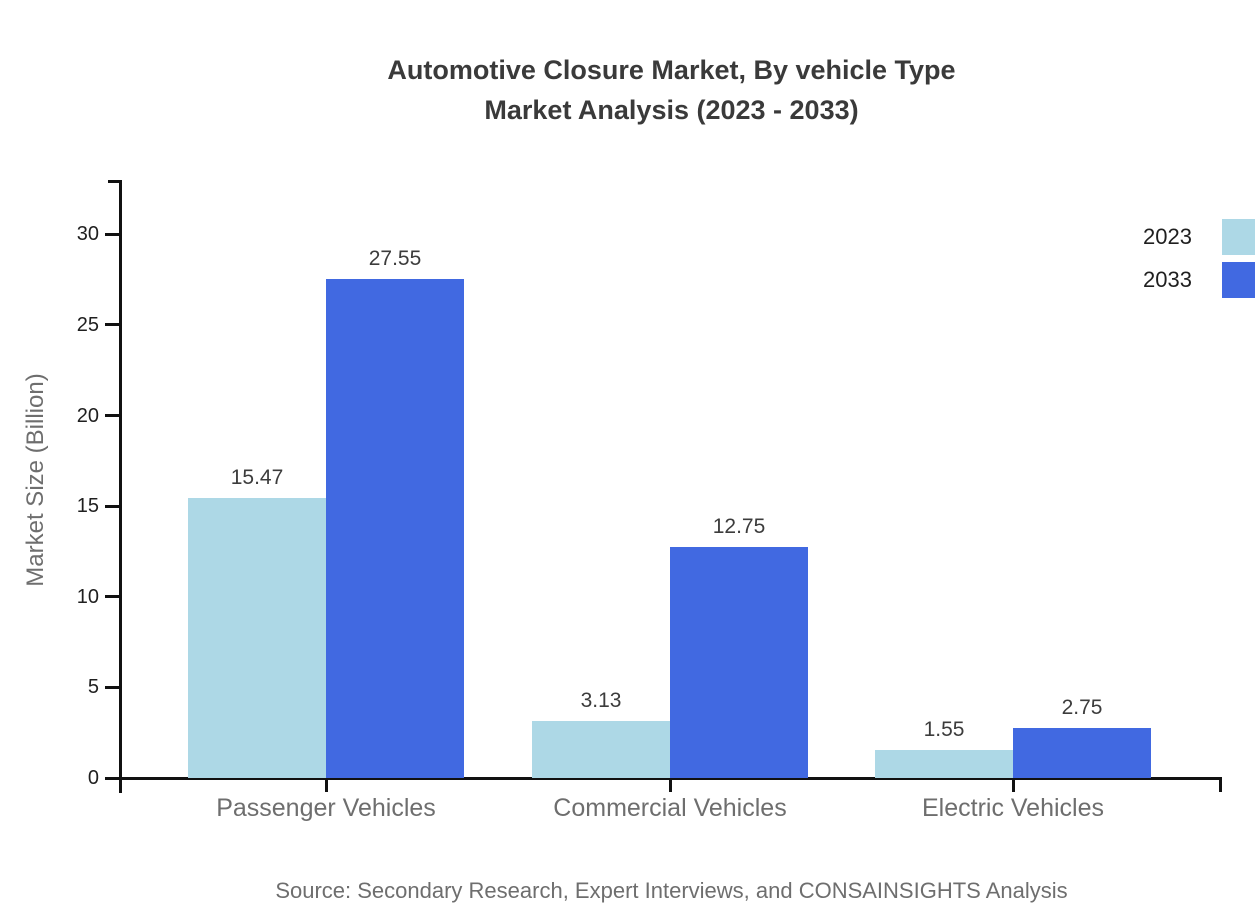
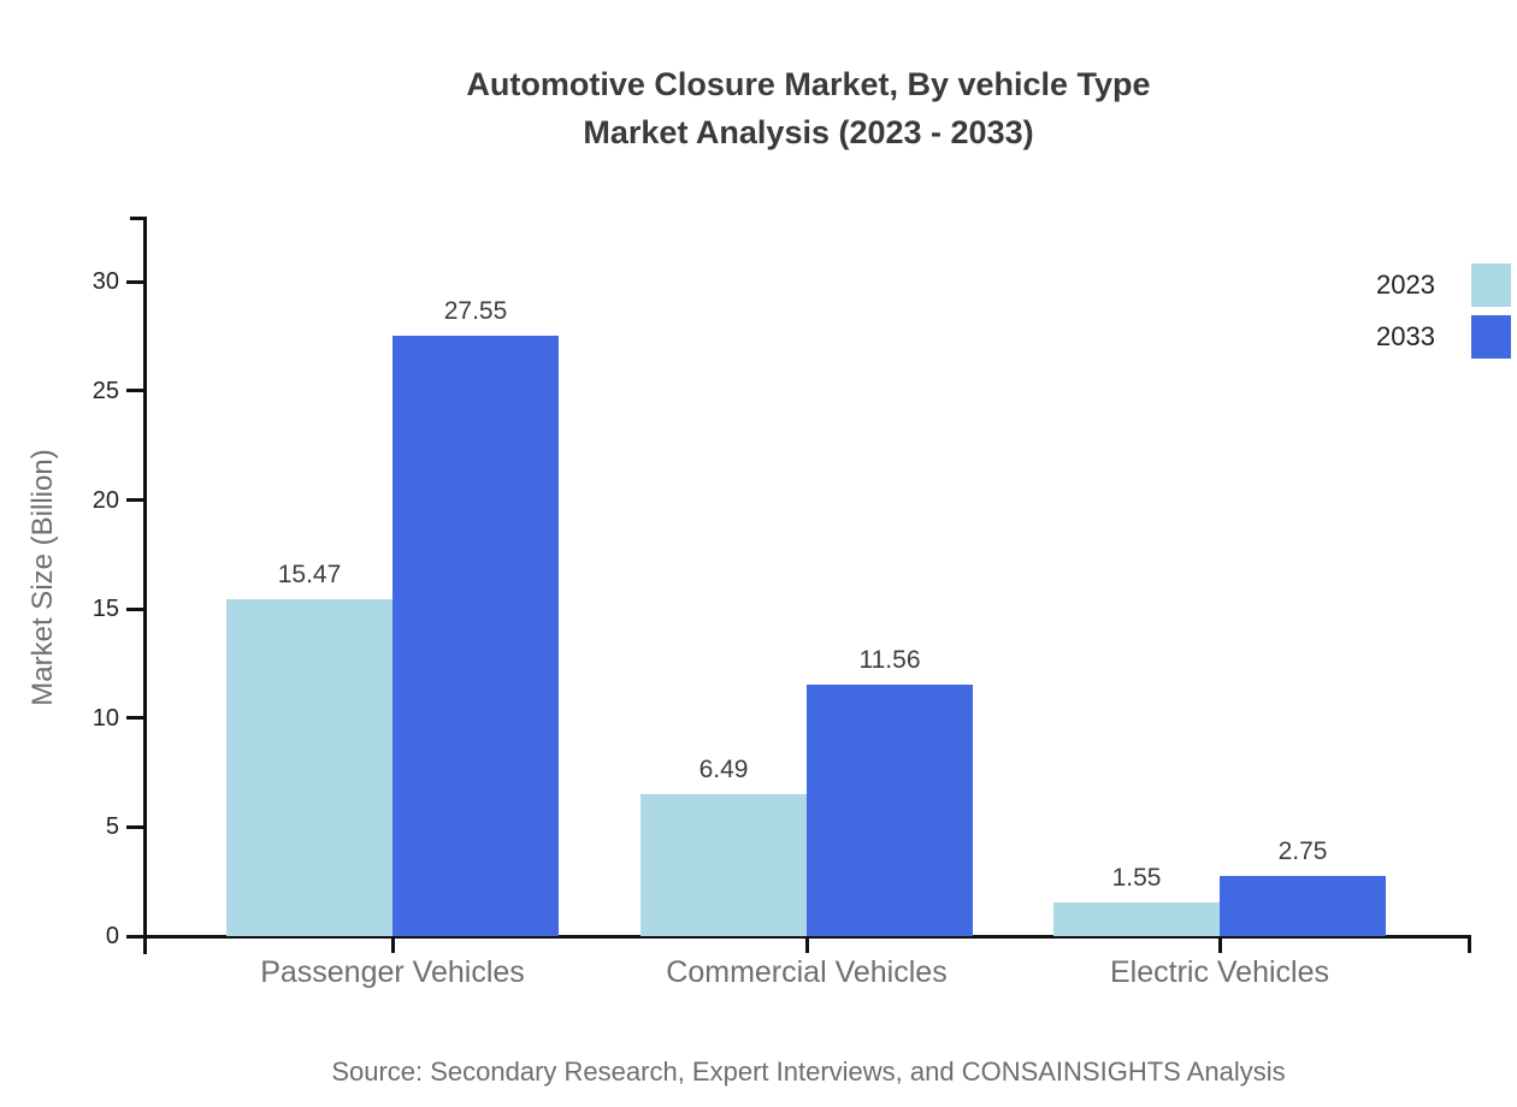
2023/Commercial Vehicles: 3.13 -> 6.49
2033/Commercial Vehicles: 12.75 -> 11.56
